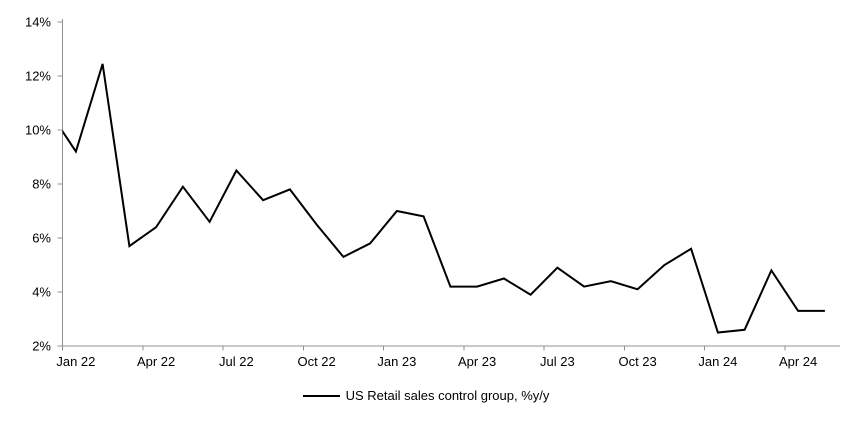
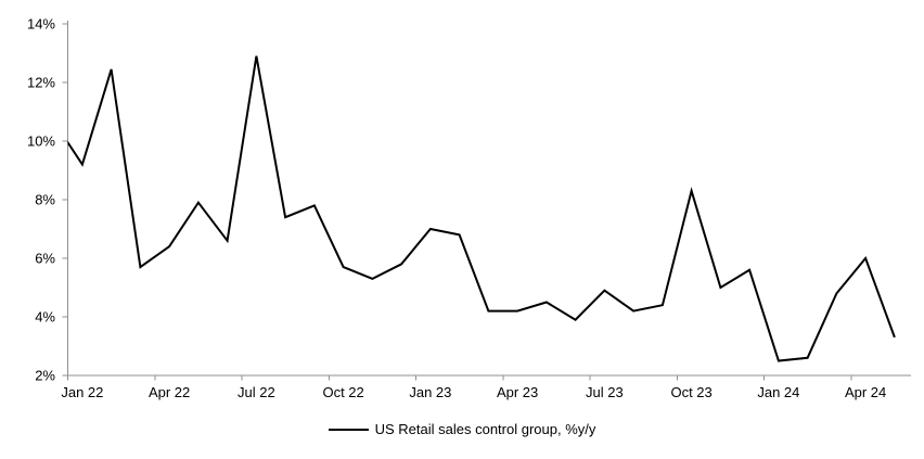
Jul 22: 8.5% -> 12.9%
Oct 22: 6.5% -> 5.7%
Oct 23: 4.1% -> 8.3%
Apr 24: 3.3% -> 6.0%
